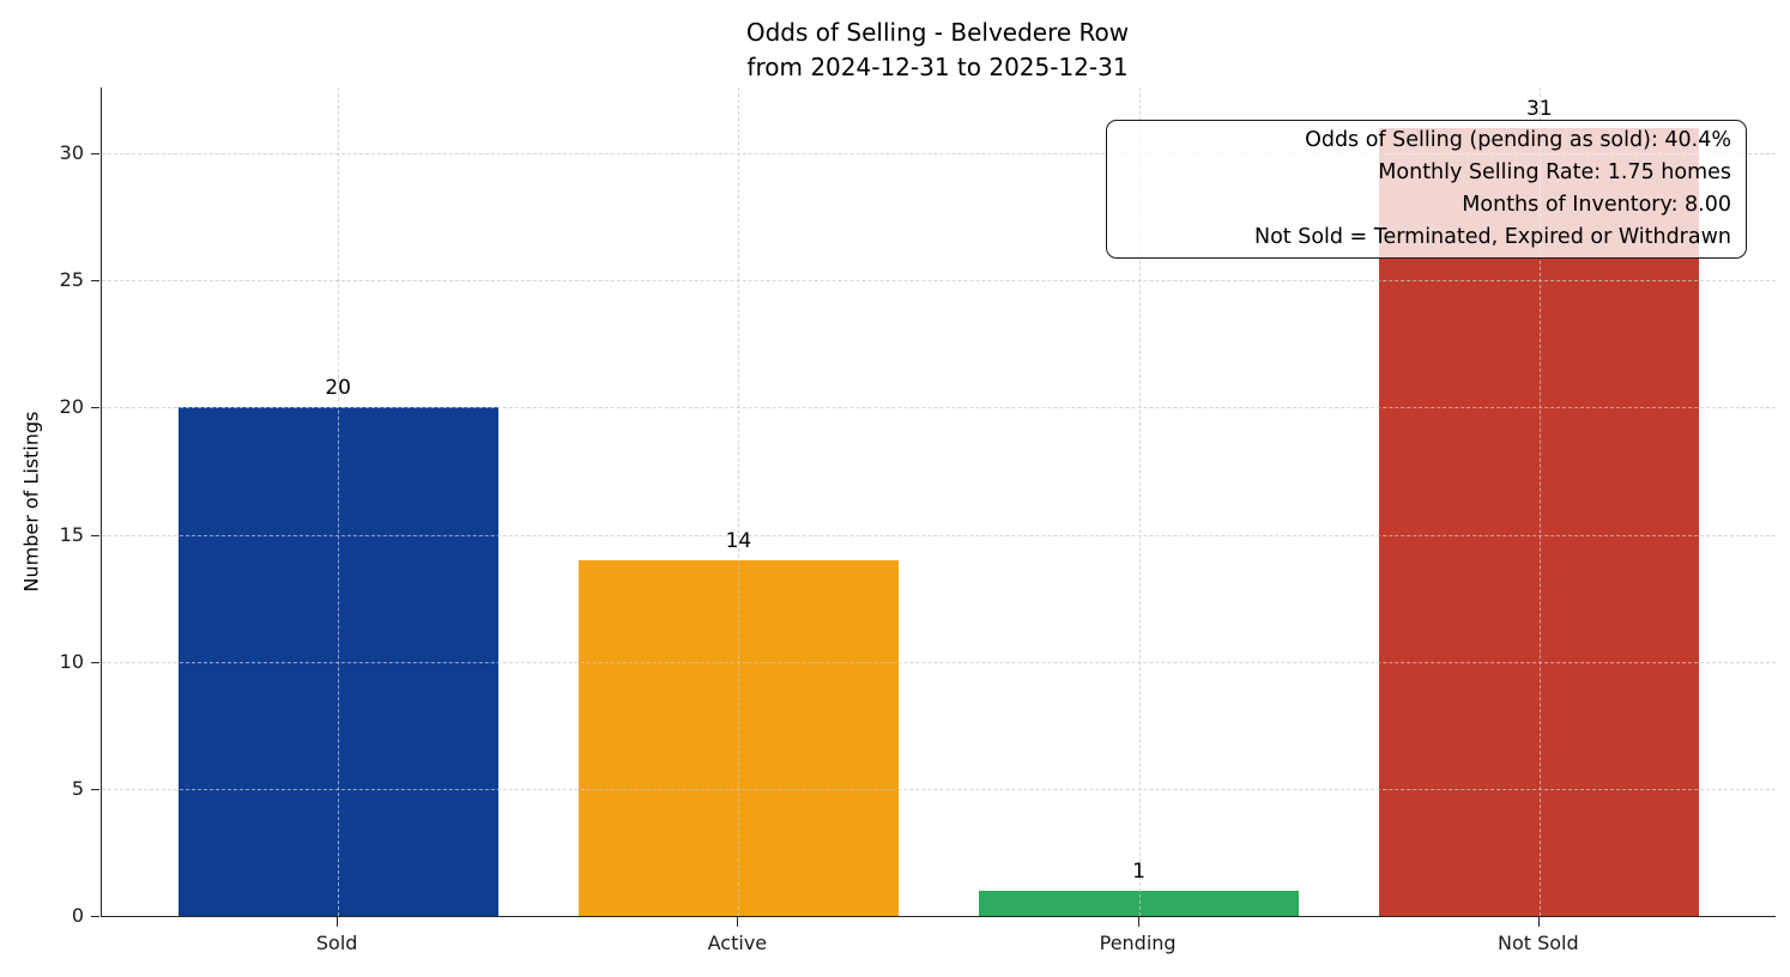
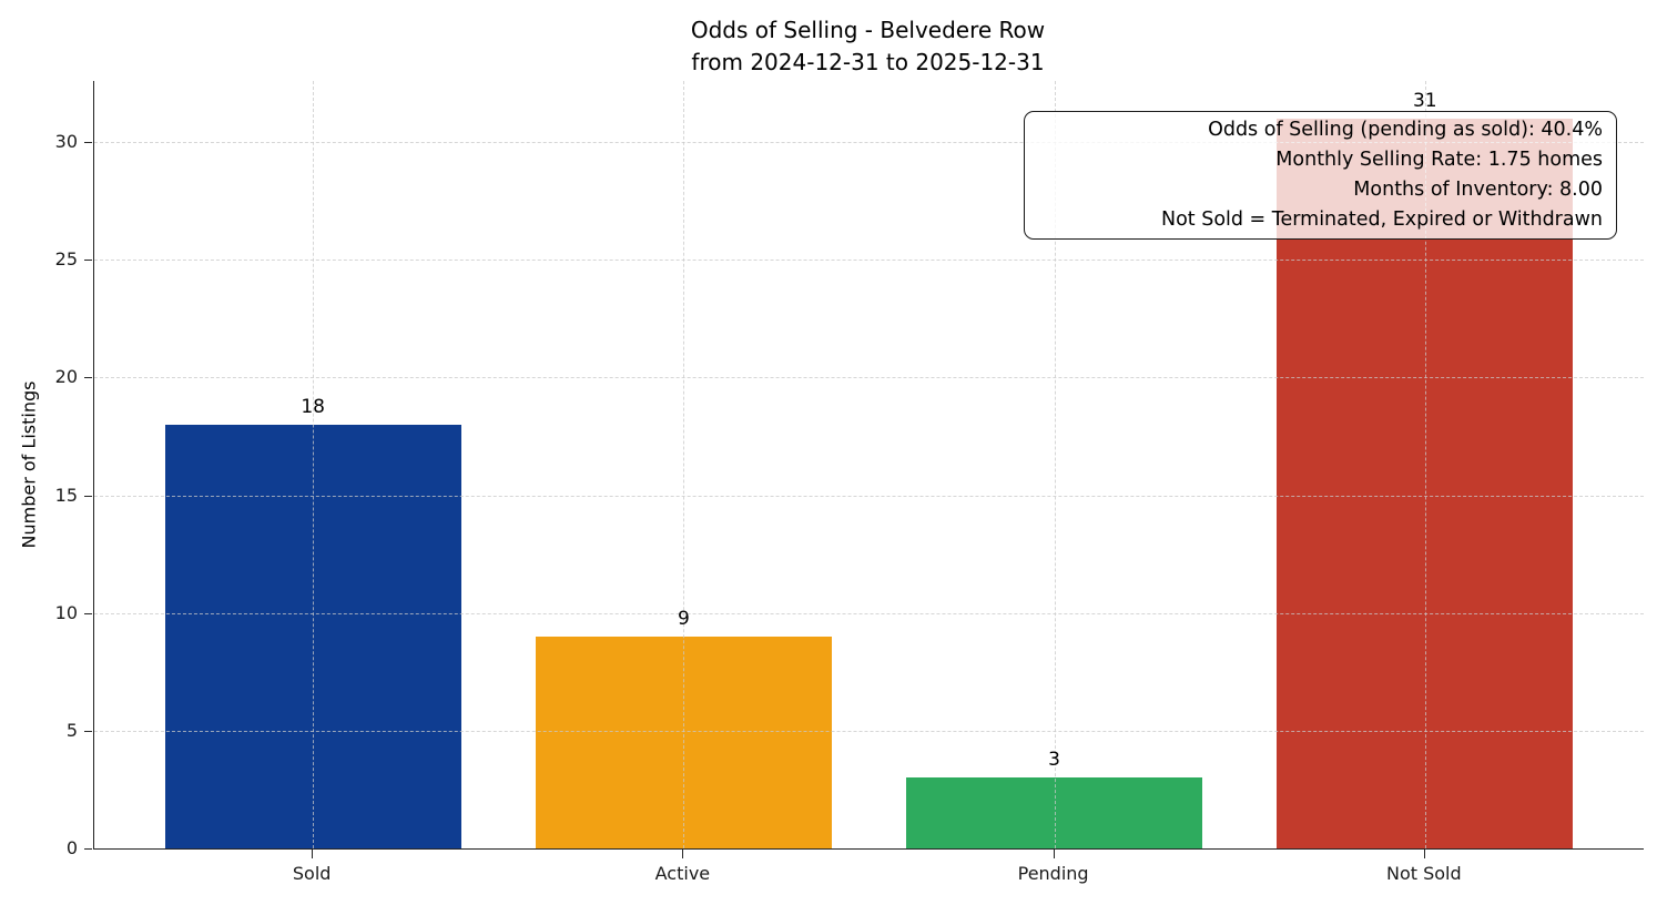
Sold: 20 -> 18
Active: 14 -> 9
Pending: 1 -> 3
